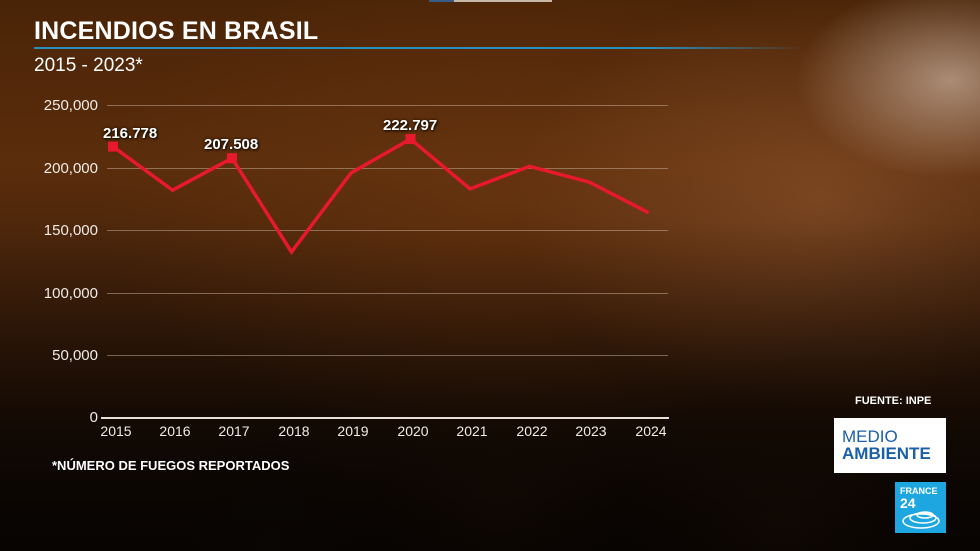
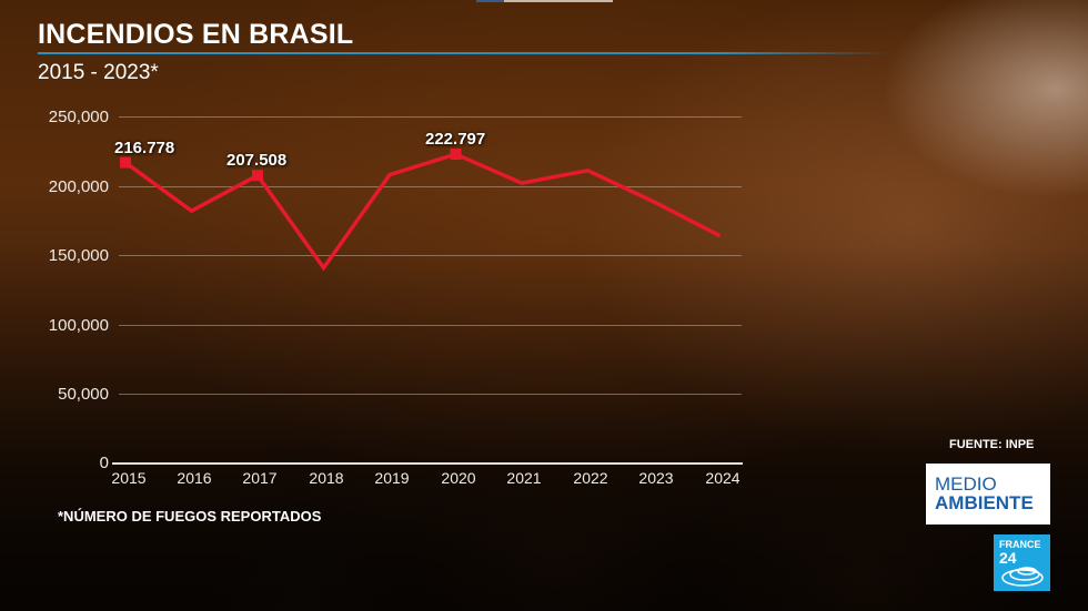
2018: 133000 -> 141000
2019: 196000 -> 208000
2021: 183000 -> 202000
2022: 201000 -> 211000
